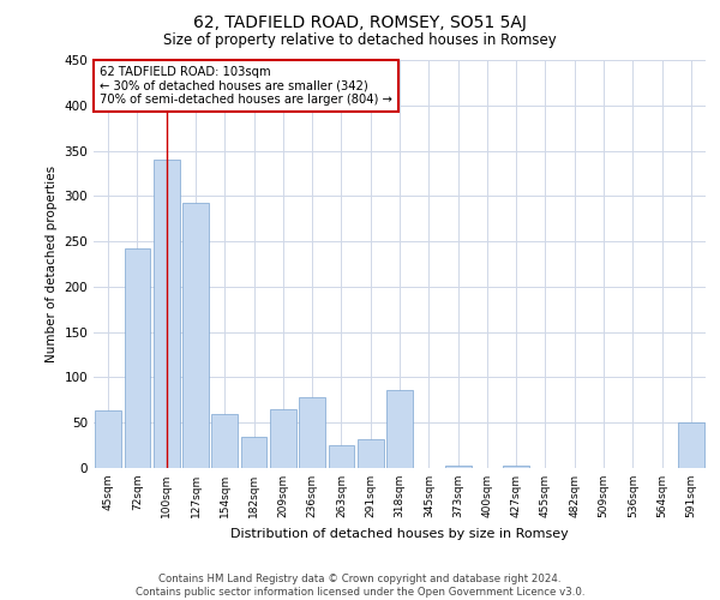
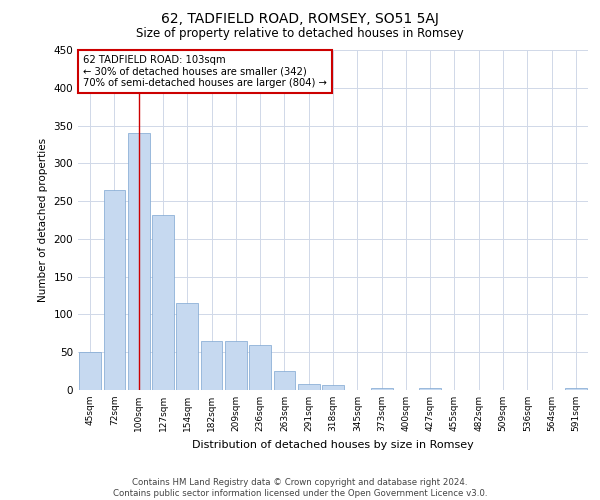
45sqm: 64 -> 50
72sqm: 242 -> 265
127sqm: 292 -> 232
154sqm: 60 -> 115
182sqm: 34 -> 65
236sqm: 78 -> 60
291sqm: 32 -> 8
318sqm: 86 -> 7
591sqm: 50 -> 3
